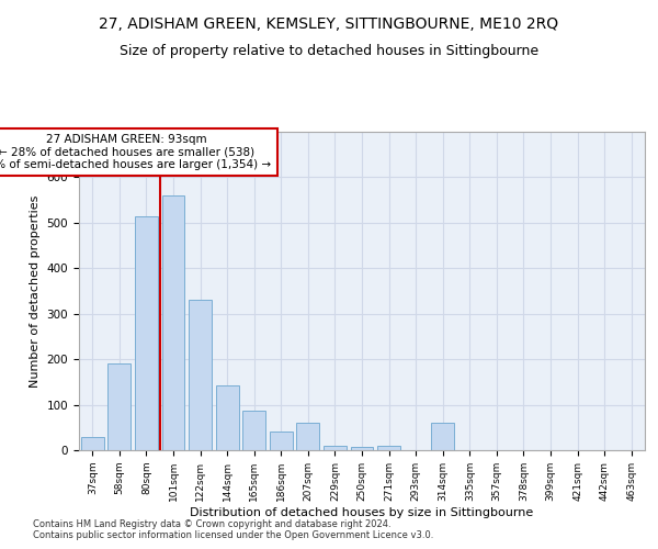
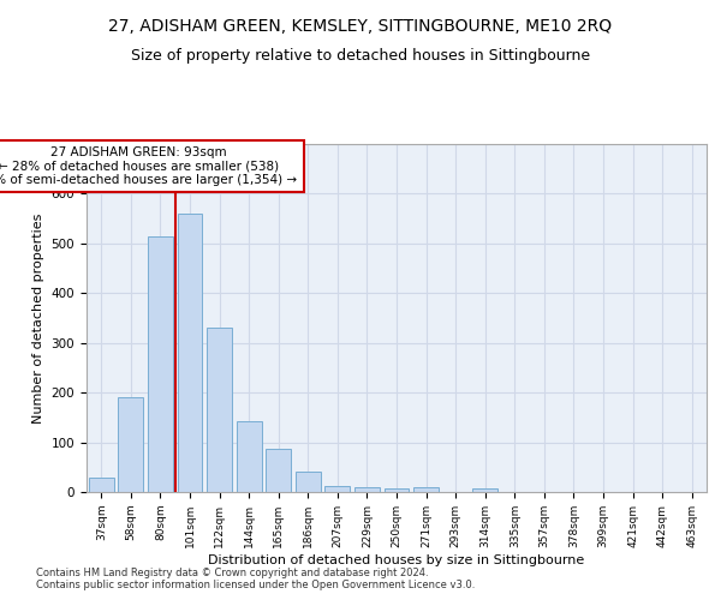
207sqm: 60 -> 13
314sqm: 60 -> 8
